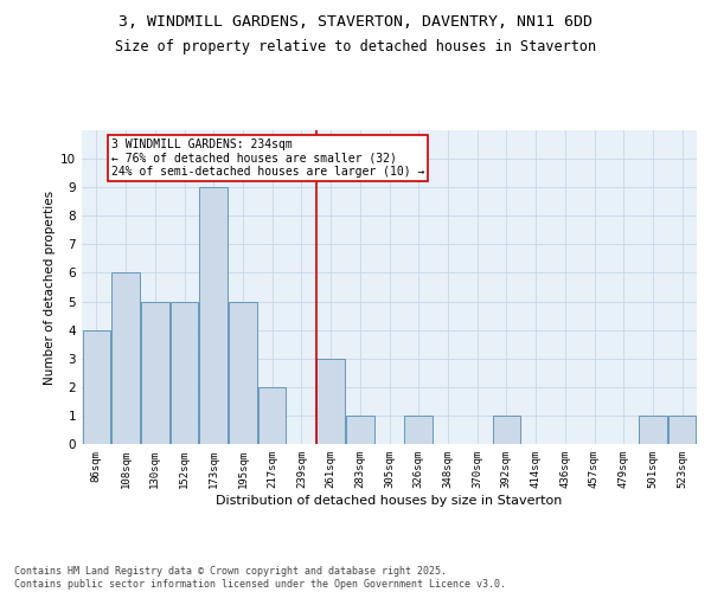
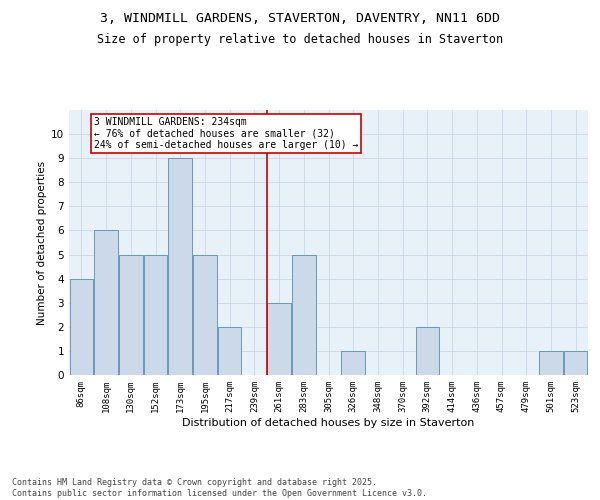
283sqm: 1 -> 5
392sqm: 1 -> 2
